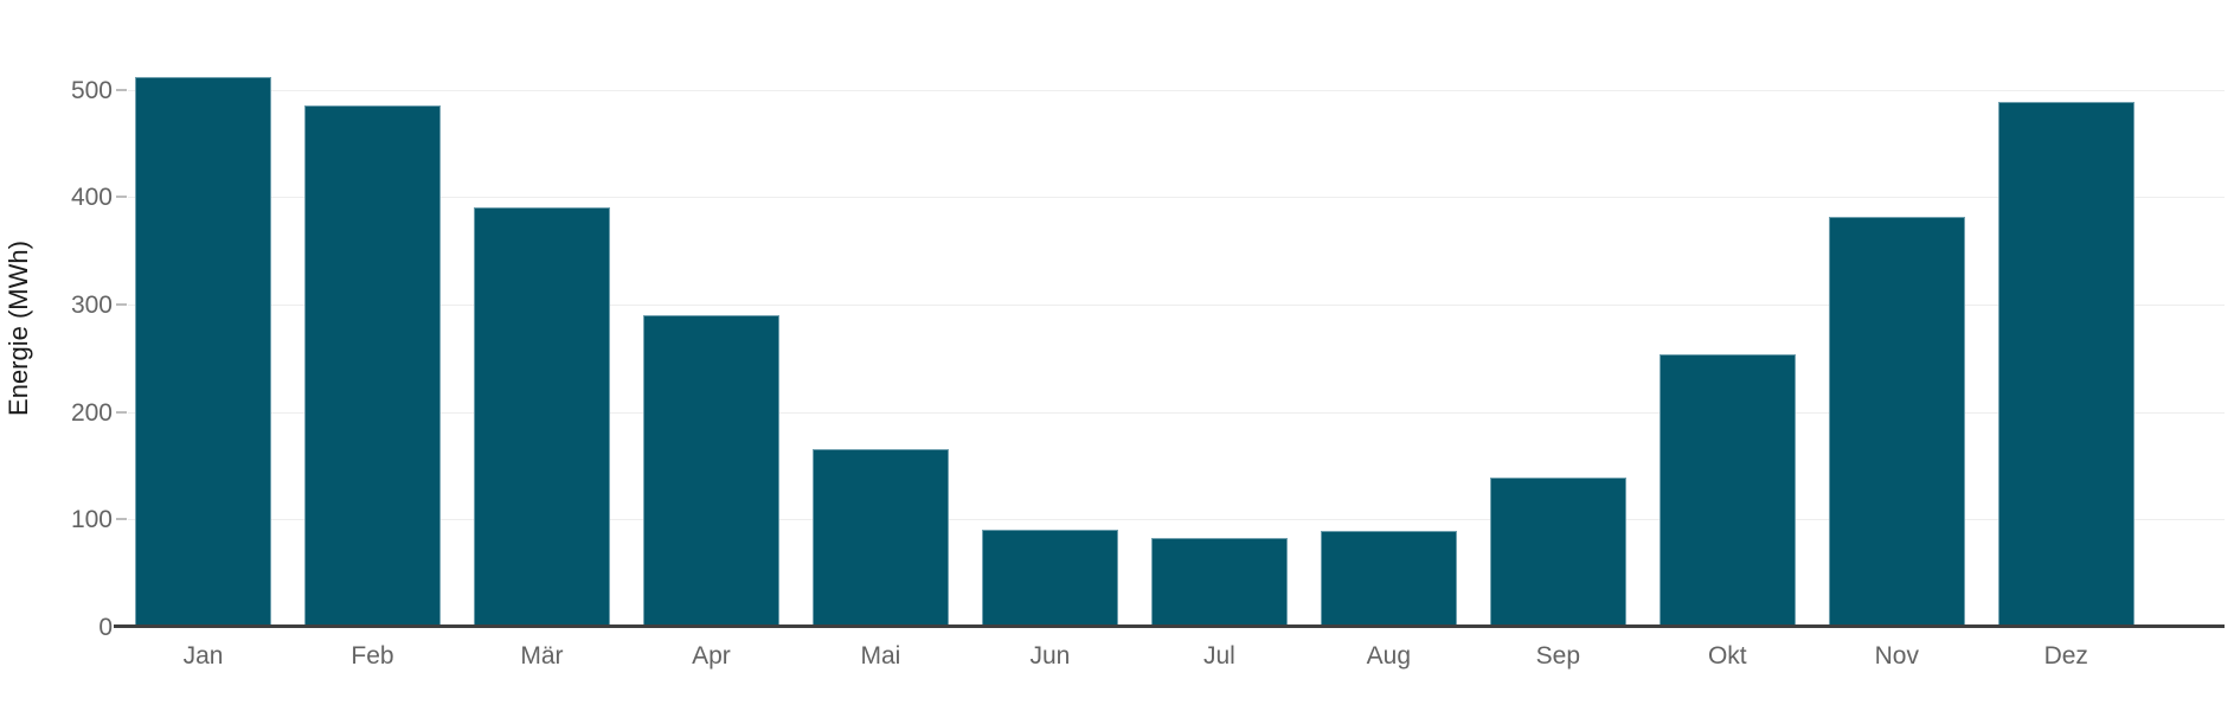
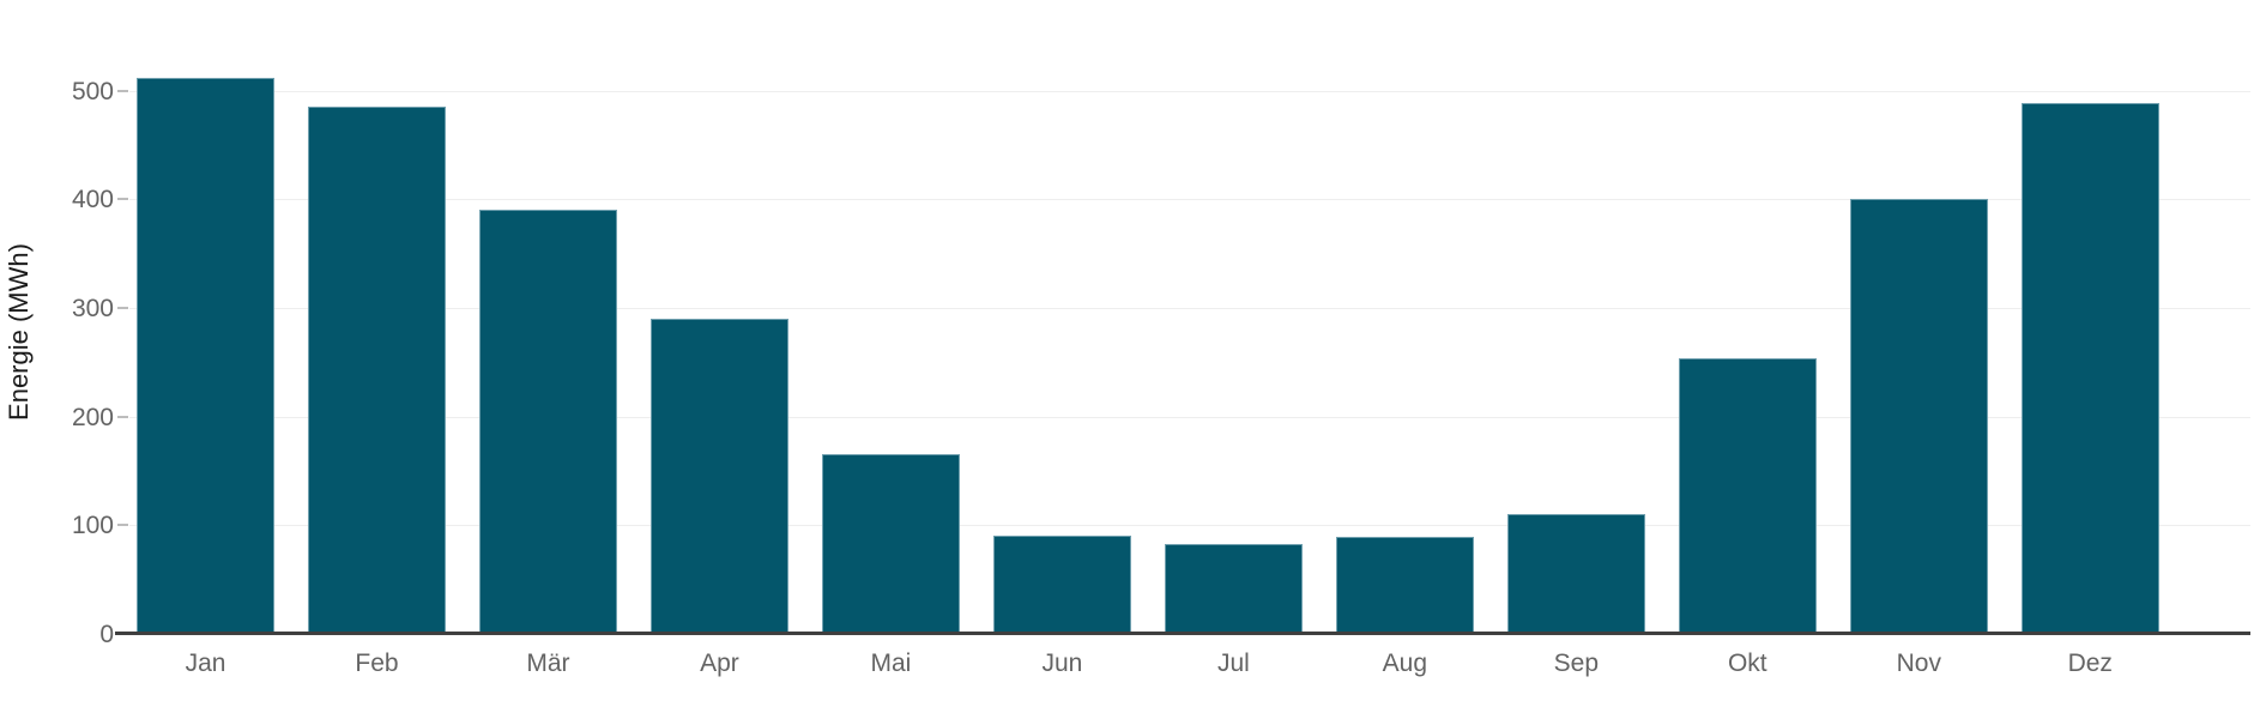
Sep: 140 -> 110
Nov: 380 -> 400
